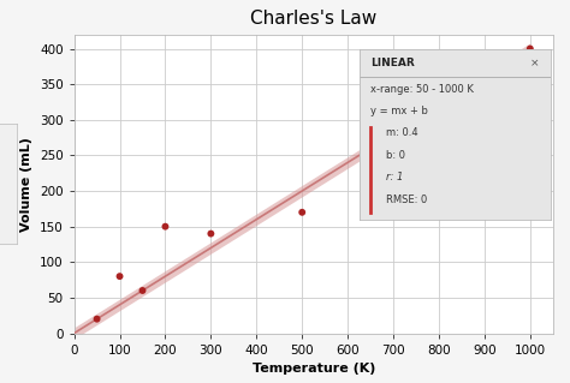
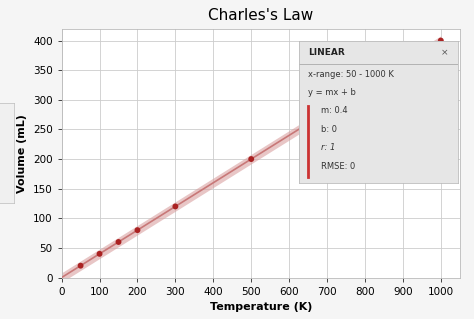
100: 80 -> 40
200: 150 -> 80
300: 140 -> 120
500: 170 -> 200
